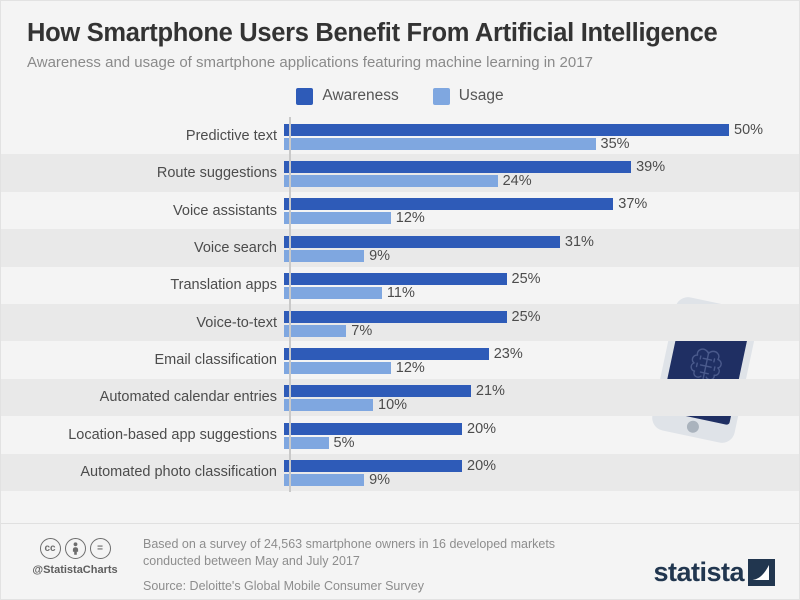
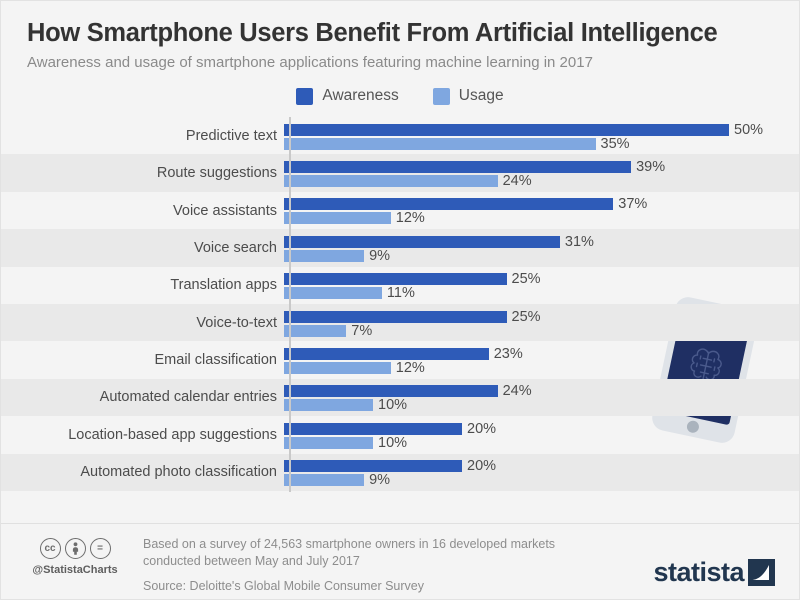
Awareness/Automated calendar entries: 21% -> 24%
Usage/Location-based app suggestions: 5% -> 10%
